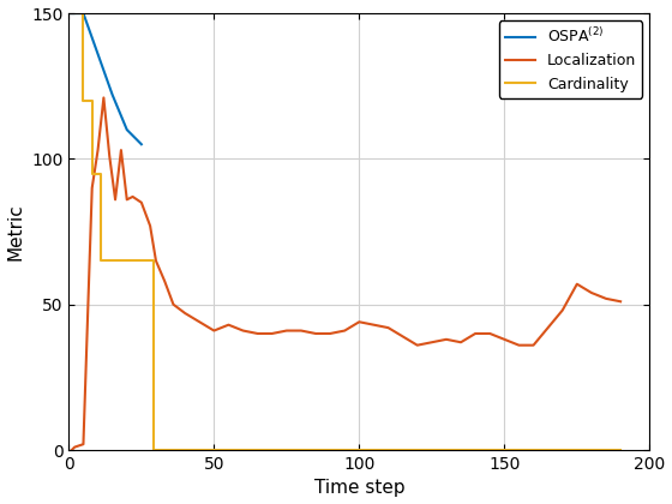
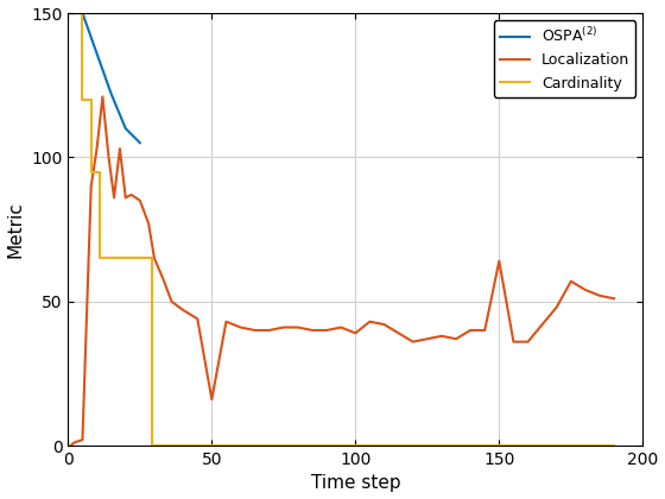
Localization/50: 41 -> 16
Localization/100: 44 -> 39
Localization/150: 38 -> 64
